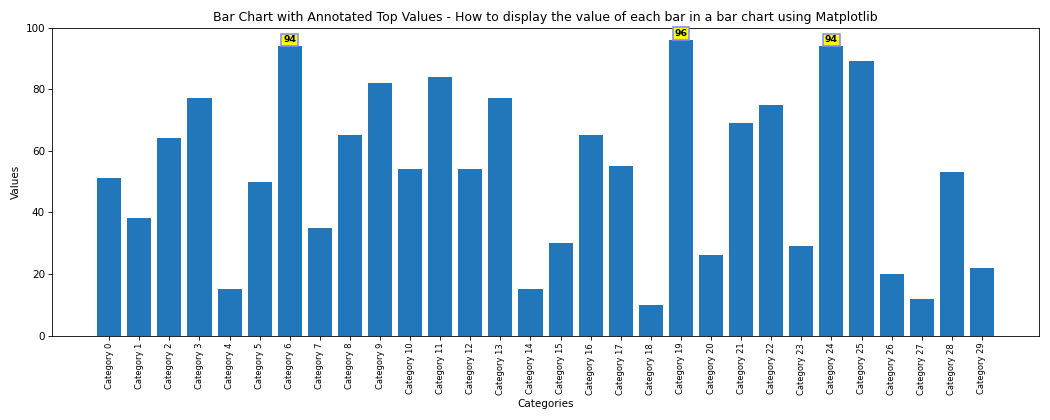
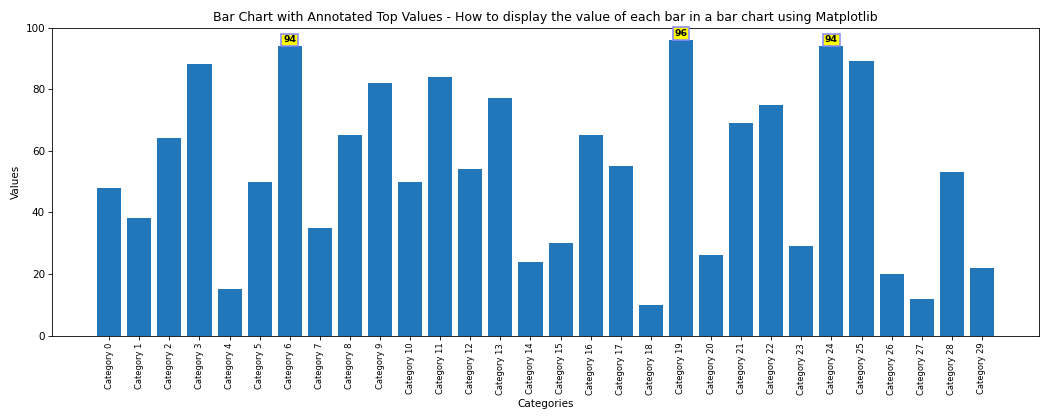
Category 0: 51 -> 48
Category 3: 77 -> 88
Category 10: 54 -> 50
Category 14: 15 -> 24
